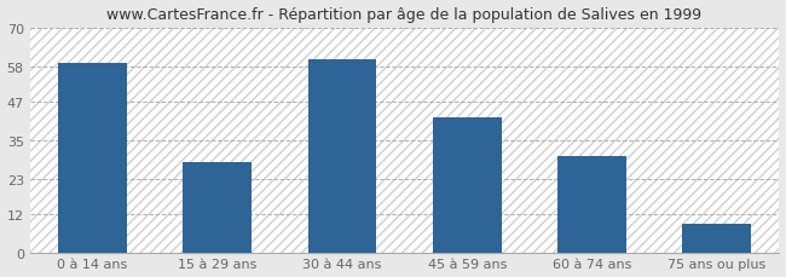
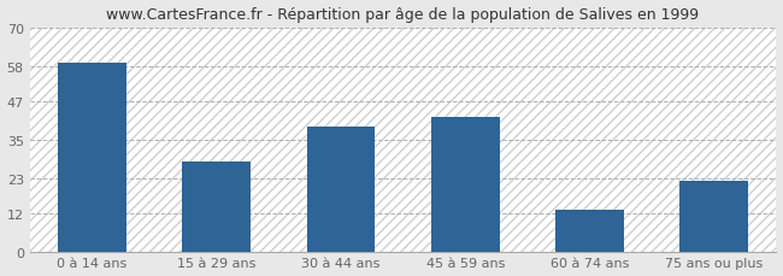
30 à 44 ans: 60 -> 39
60 à 74 ans: 30 -> 13
75 ans ou plus: 9 -> 22
